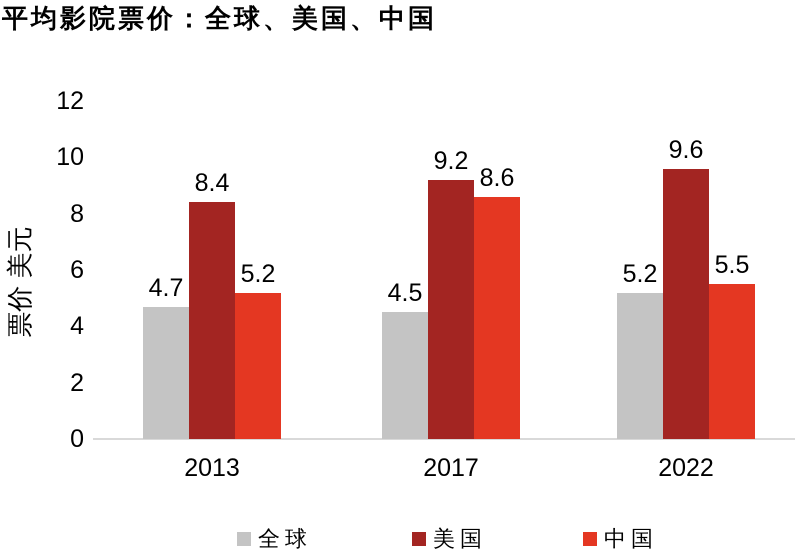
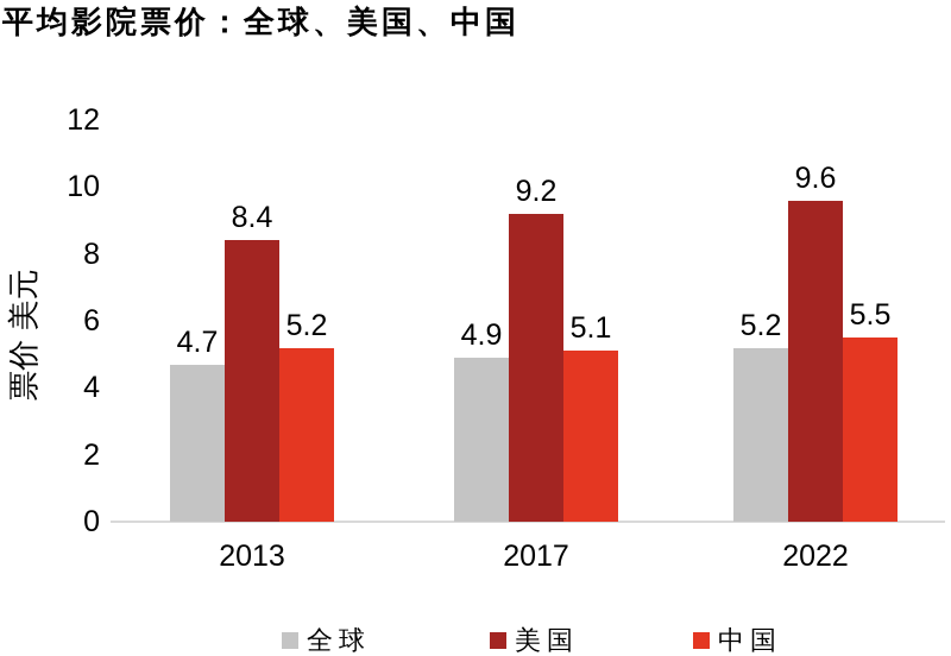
全球/2017: 4.5 -> 4.9
中国/2017: 8.6 -> 5.1
